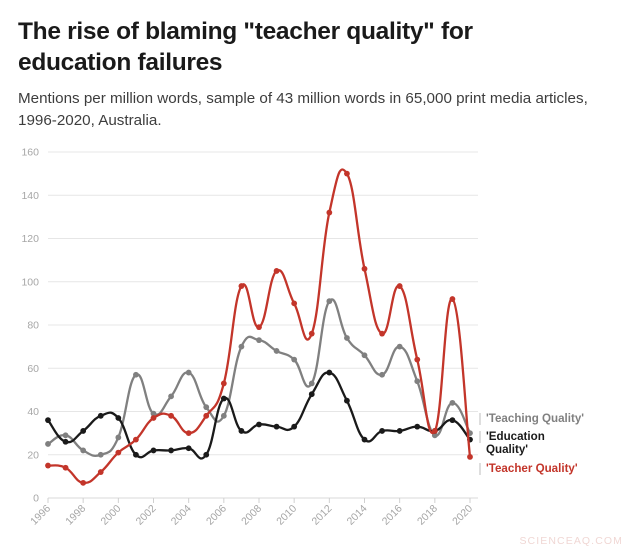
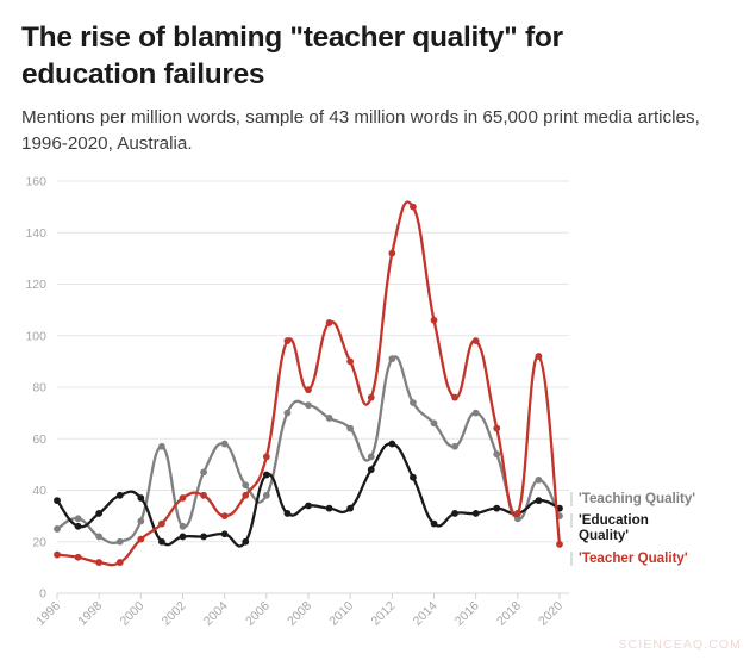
'Teacher Quality'/1998: 7 -> 12
'Teaching Quality'/2002: 39 -> 26
'Education Quality'/2020: 27 -> 33
